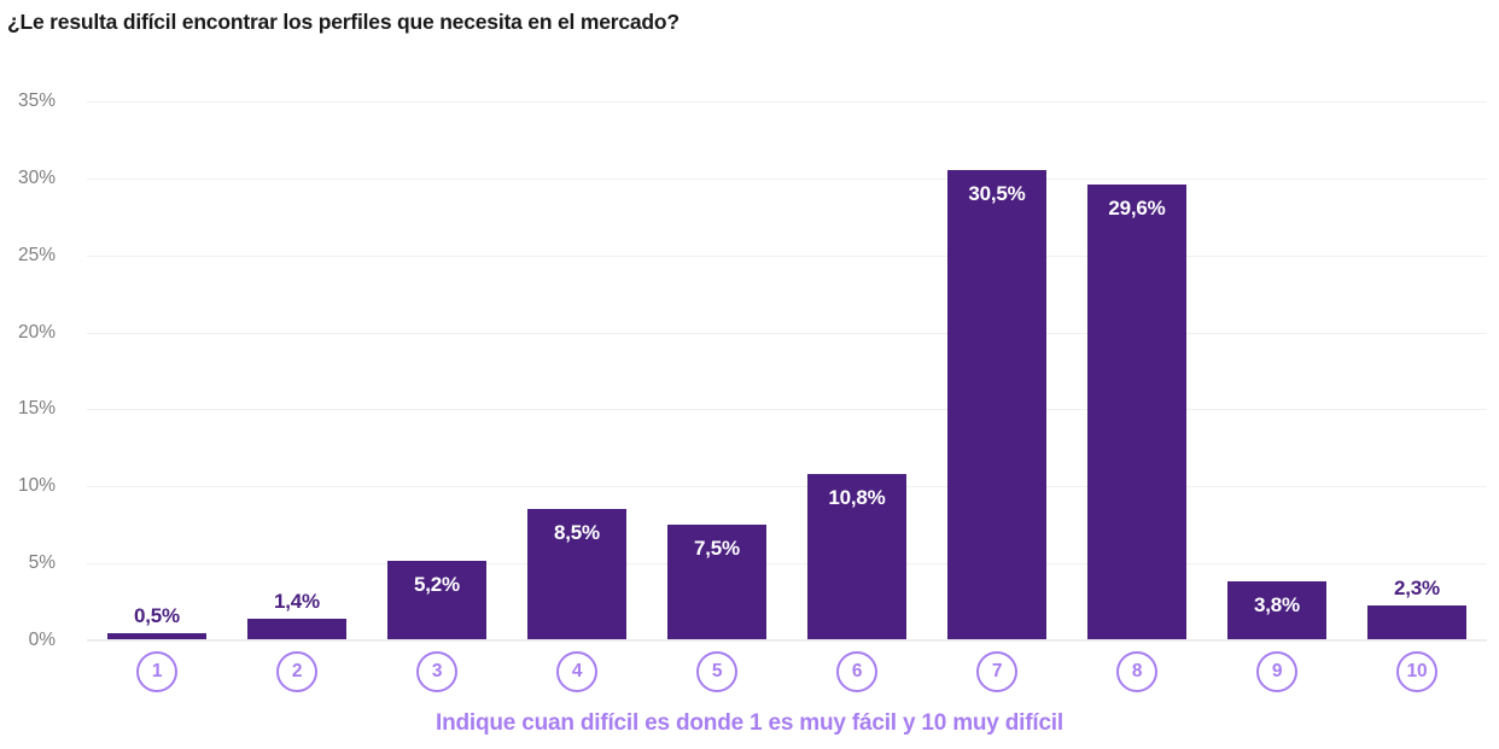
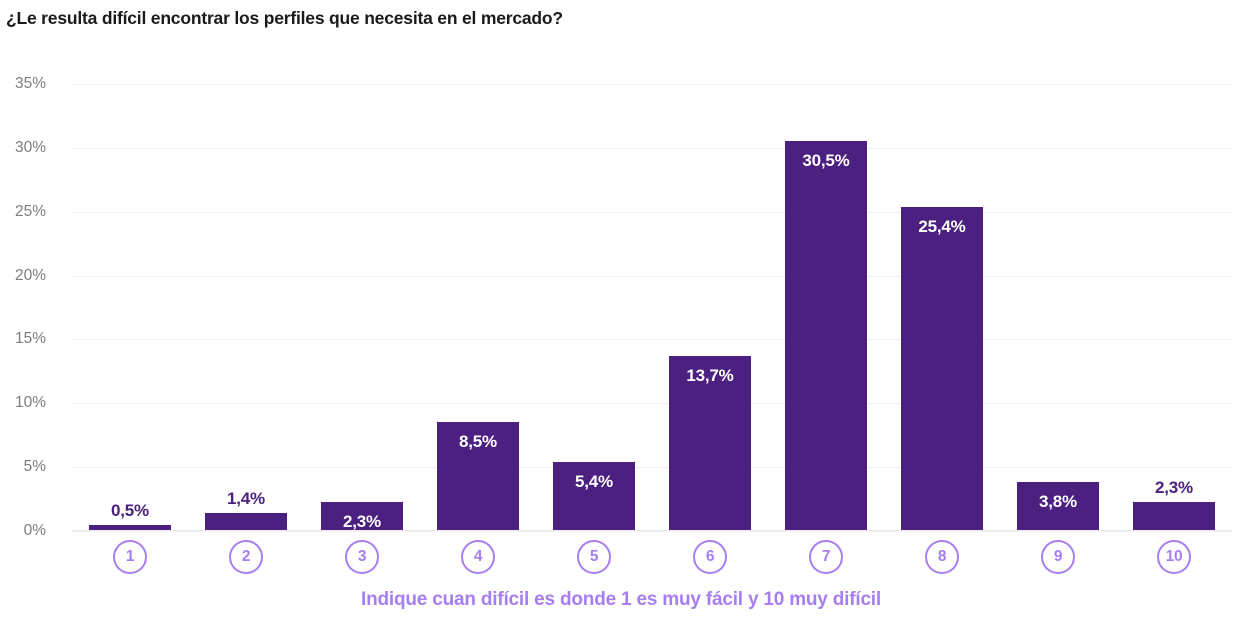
3: 5,2% -> 2,3%
5: 7,5% -> 5,4%
6: 10,8% -> 13,7%
8: 29,6% -> 25,4%
